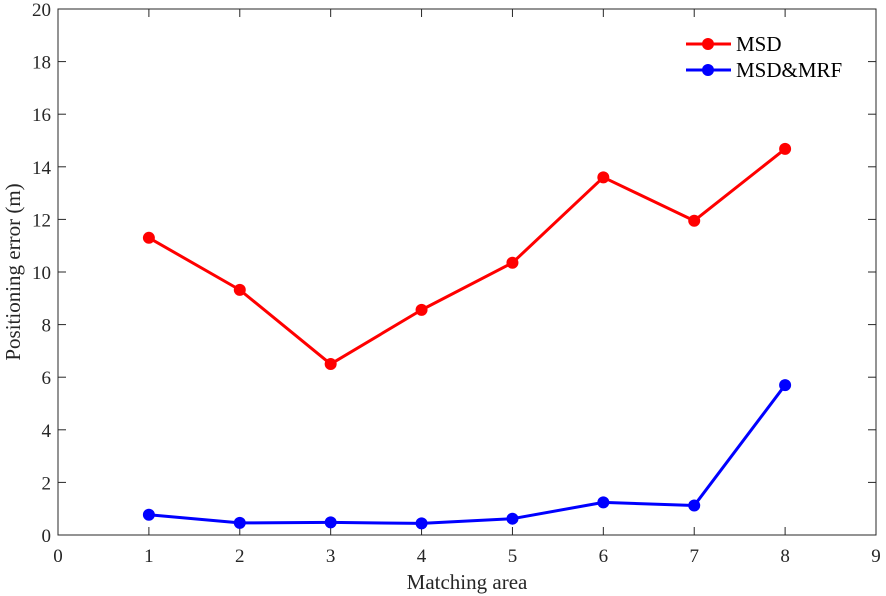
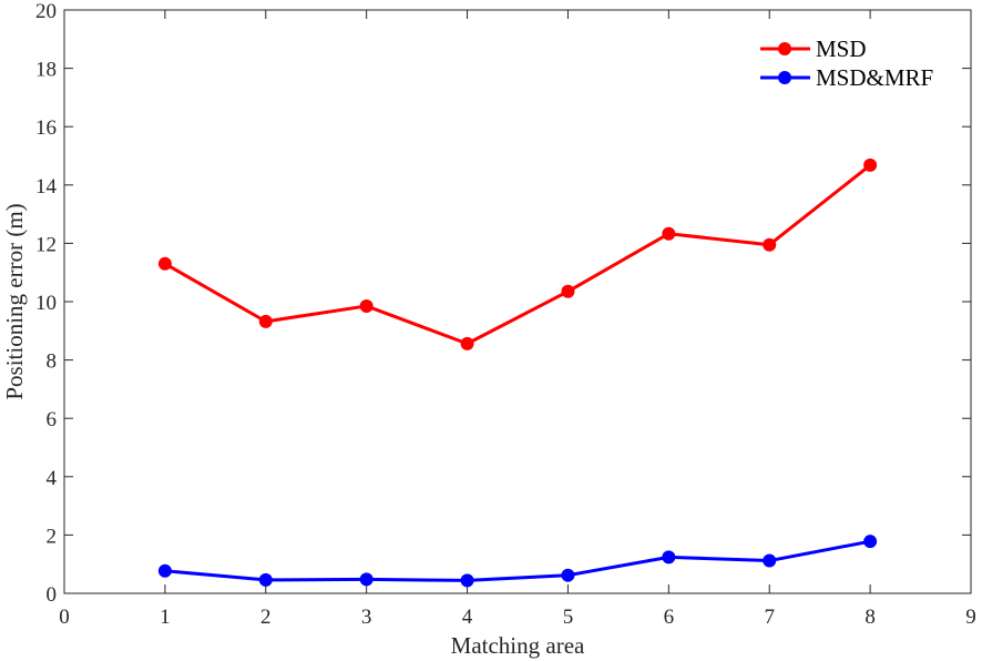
MSD/3: 6.5 -> 9.8
MSD/6: 13.6 -> 12.3
MSD&MRF/8: 5.7 -> 1.8
